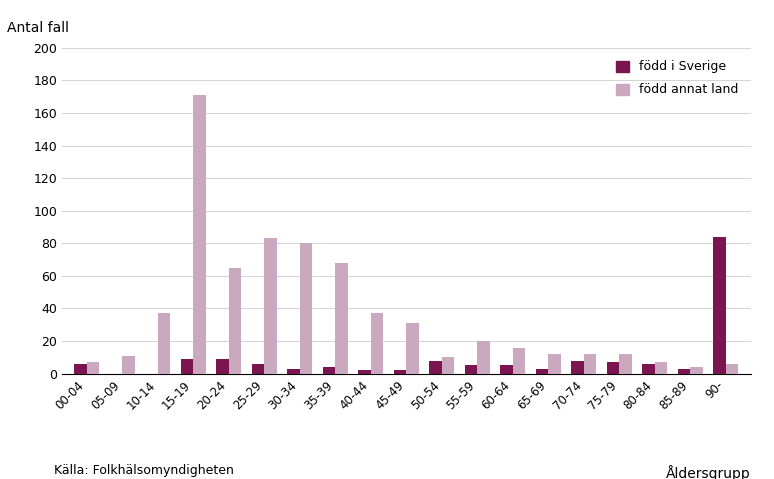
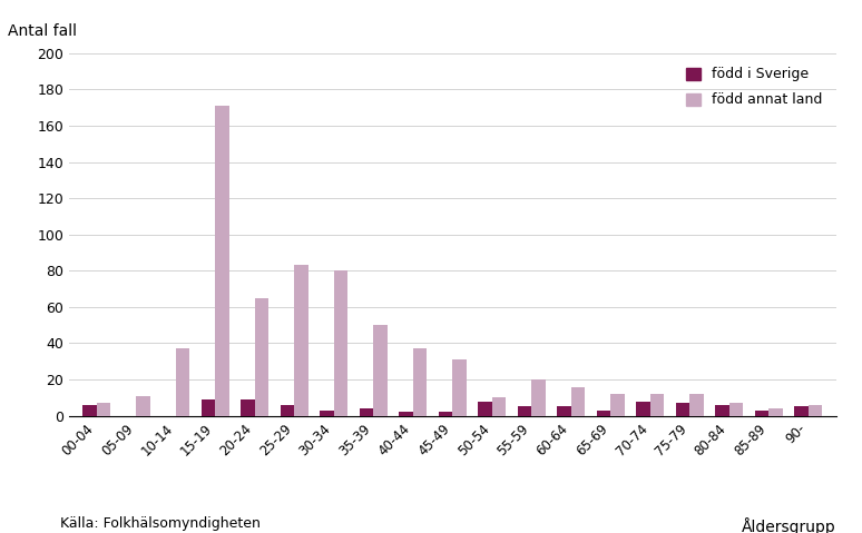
född annat land/35-39: 68 -> 50
född i Sverige/90-: 84 -> 5
